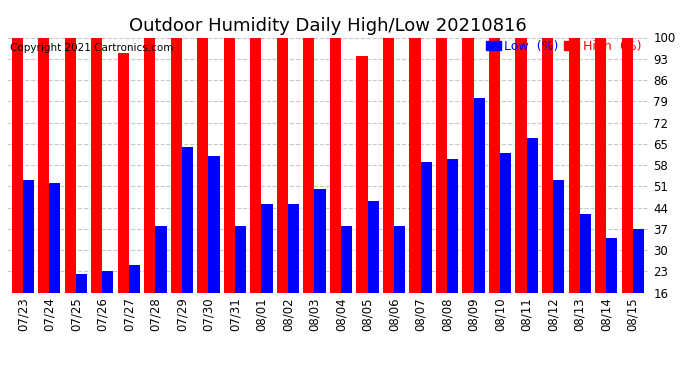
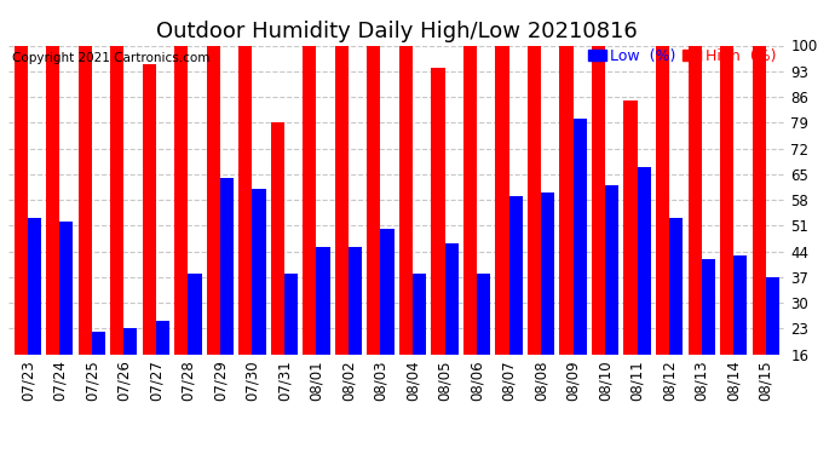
High (%)/07/31: 100 -> 79
High (%)/08/11: 100 -> 85
Low (%)/08/14: 34 -> 43
